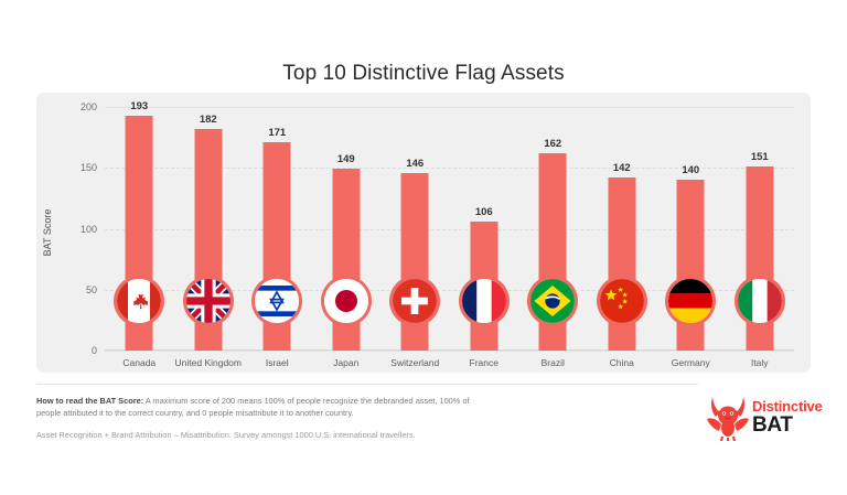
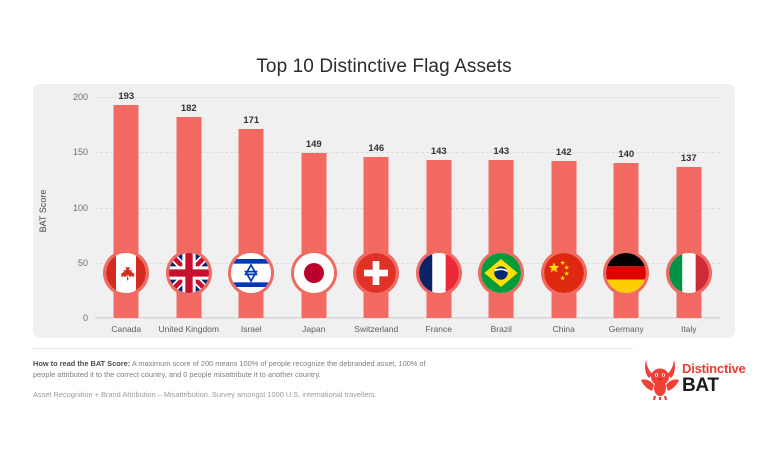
France: 106 -> 143
Brazil: 162 -> 143
Italy: 151 -> 137
